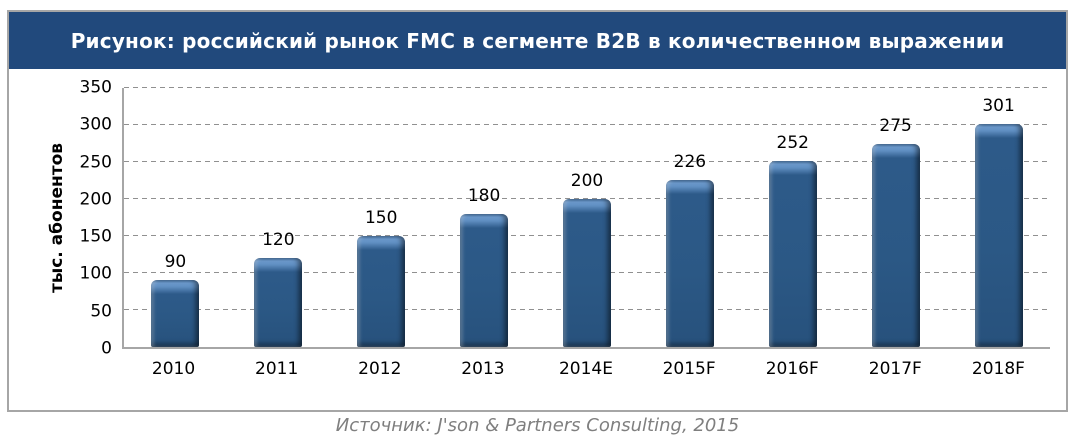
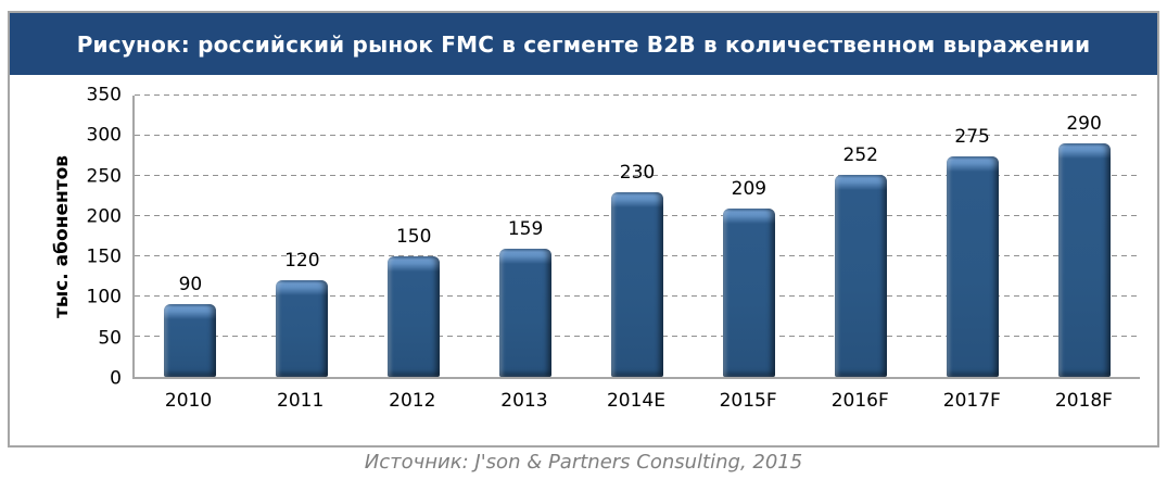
2013: 180 -> 159
2014E: 200 -> 230
2015F: 226 -> 209
2018F: 301 -> 290
